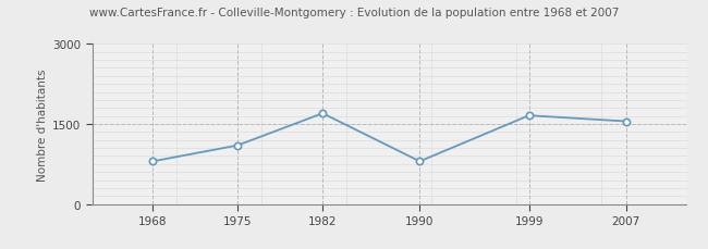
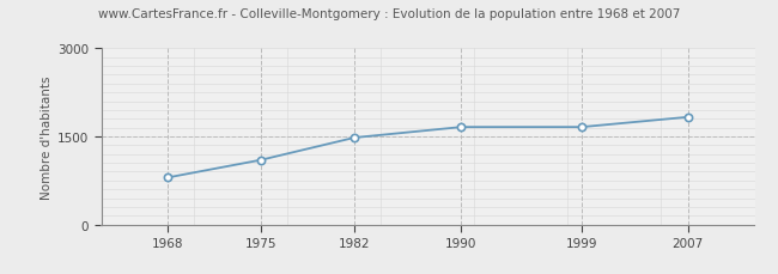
1982: 1700 -> 1480
1990: 800 -> 1660
2007: 1550 -> 1830
